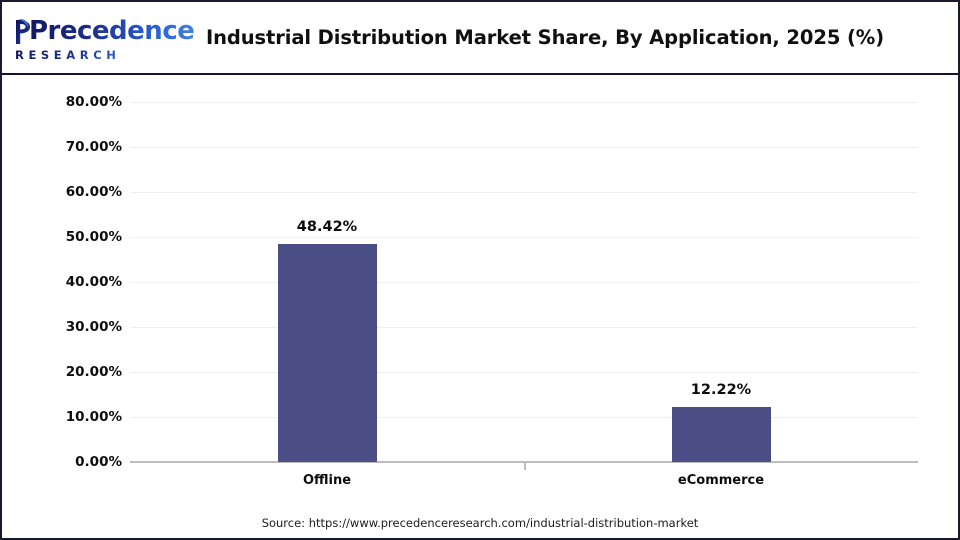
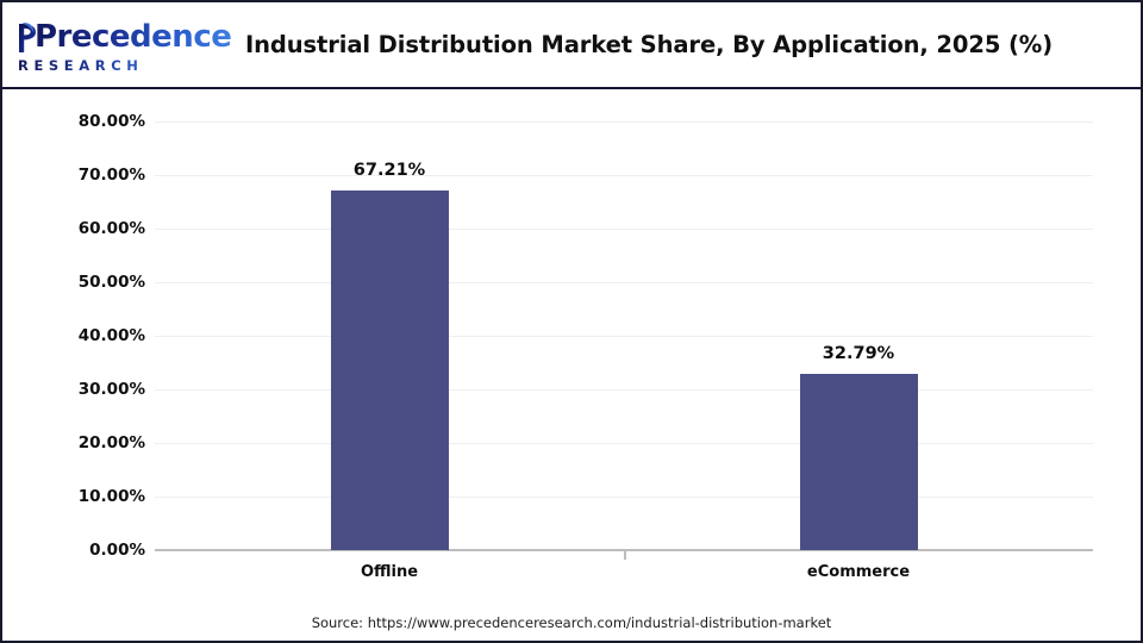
Offline: 48.42% -> 67.21%
eCommerce: 12.22% -> 32.79%
